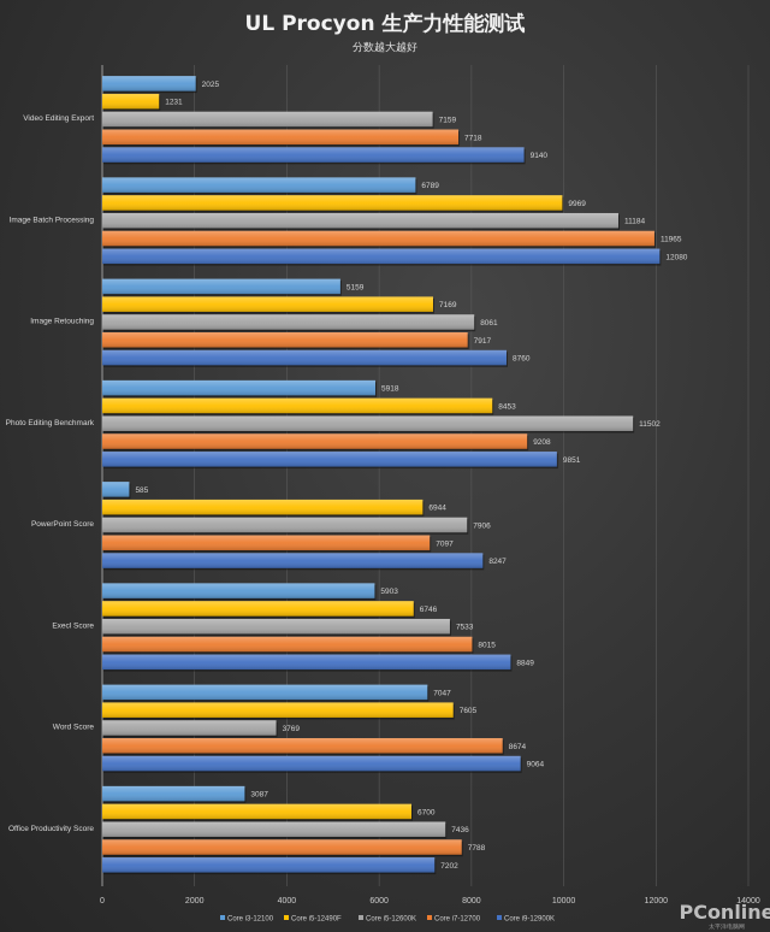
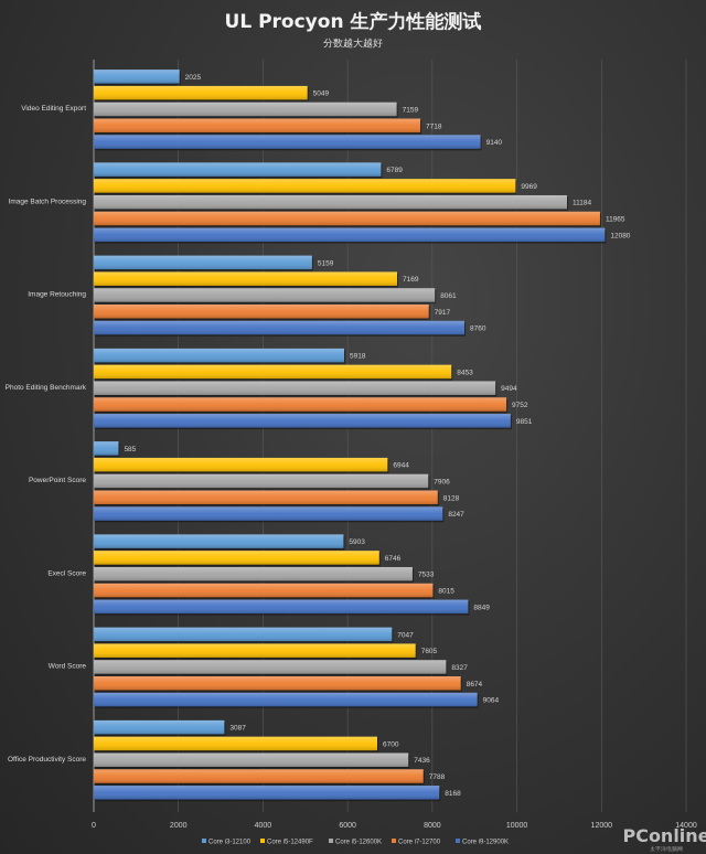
Core i5-12490F/Video Editing Export: 1231 -> 5049
Core i5-12600K/Photo Editing Benchmark: 11502 -> 9494
Core i7-12700/Photo Editing Benchmark: 9208 -> 9752
Core i7-12700/PowerPoint Score: 7097 -> 8128
Core i5-12600K/Word Score: 3769 -> 8327
Core i9-12900K/Office Productivity Score: 7202 -> 8168
